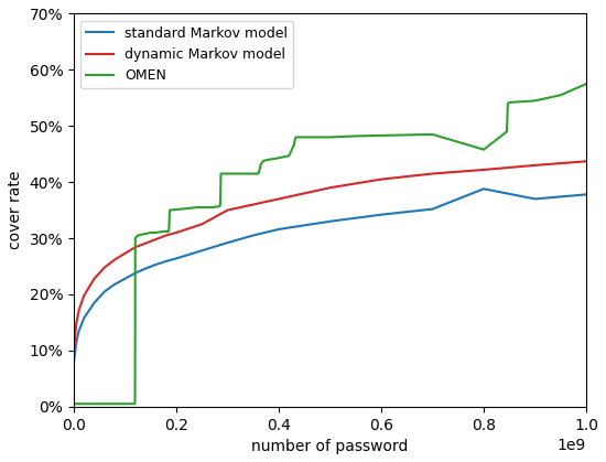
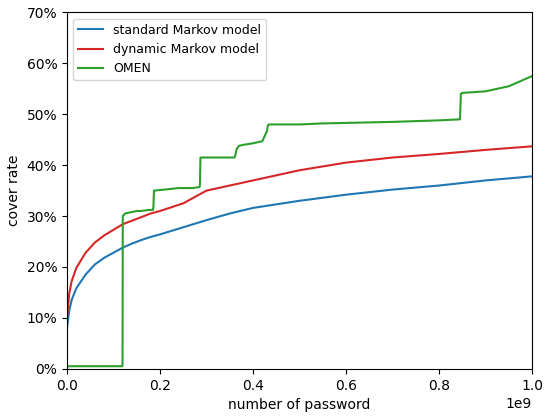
standard Markov model/0.8: 38.8% -> 36.0%
OMEN/0.8: 45.8% -> 48.8%
